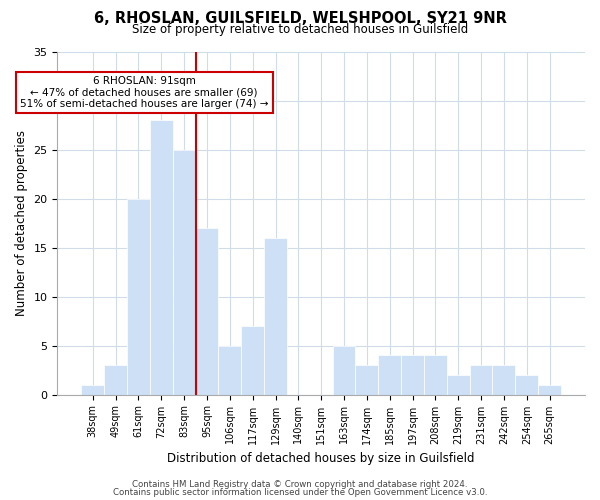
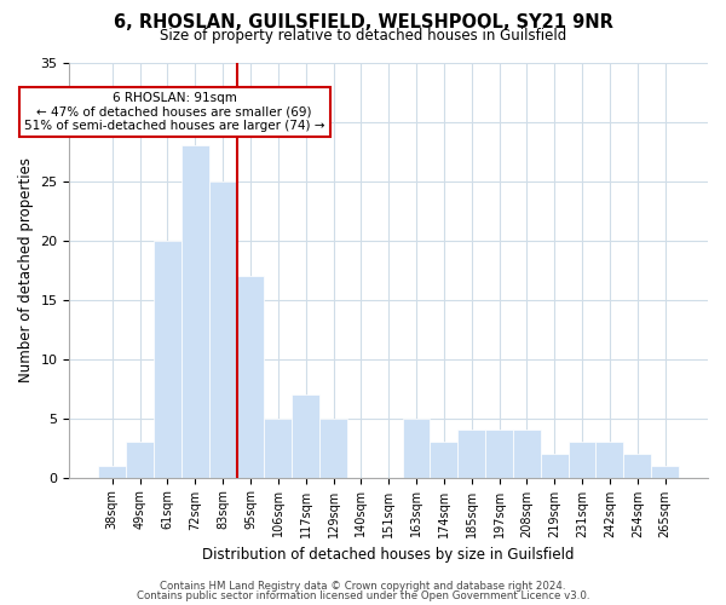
129sqm: 16 -> 5
